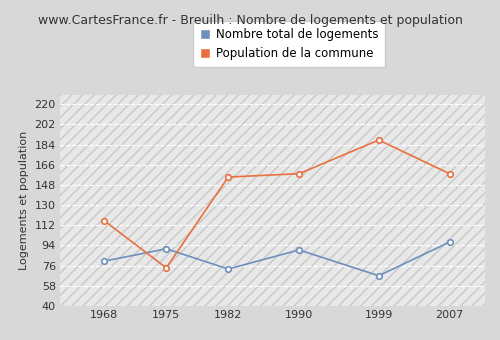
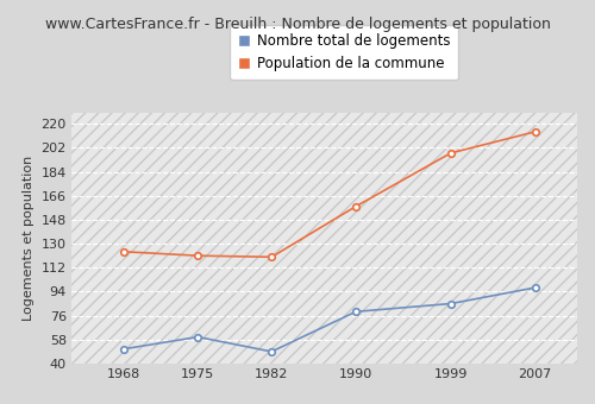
Nombre total de logements/1968: 80 -> 51
Population de la commune/1968: 116 -> 124
Nombre total de logements/1975: 91 -> 60
Population de la commune/1975: 74 -> 121
Nombre total de logements/1982: 73 -> 49
Population de la commune/1982: 155 -> 120
Nombre total de logements/1990: 90 -> 79
Nombre total de logements/1999: 67 -> 85
Population de la commune/1999: 188 -> 198
Population de la commune/2007: 158 -> 214
